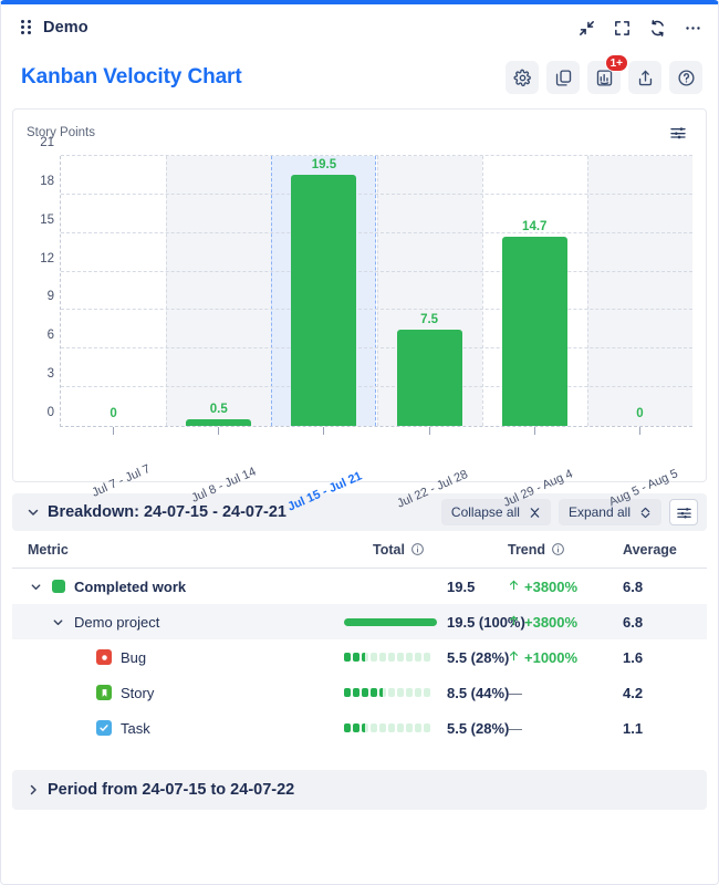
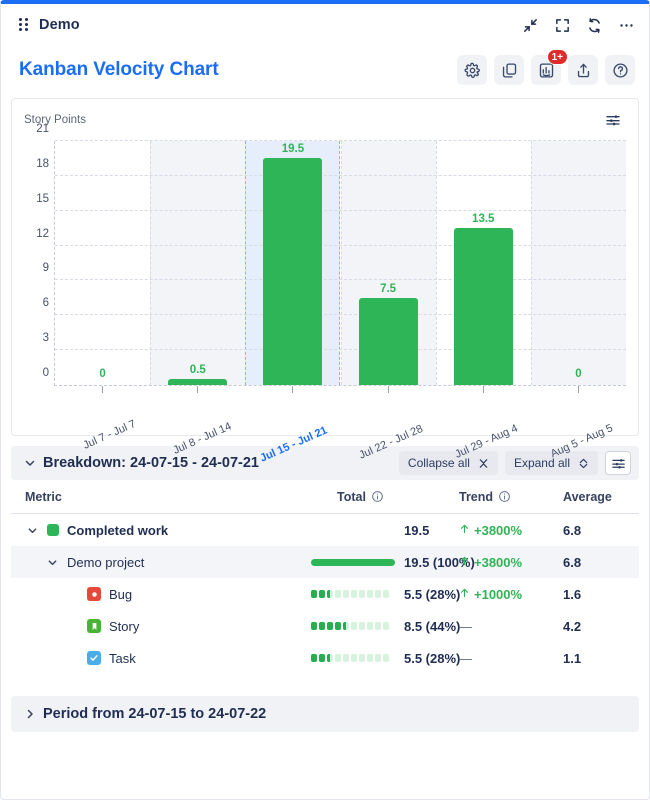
Jul 29 - Aug 4: 14.7 -> 13.5
